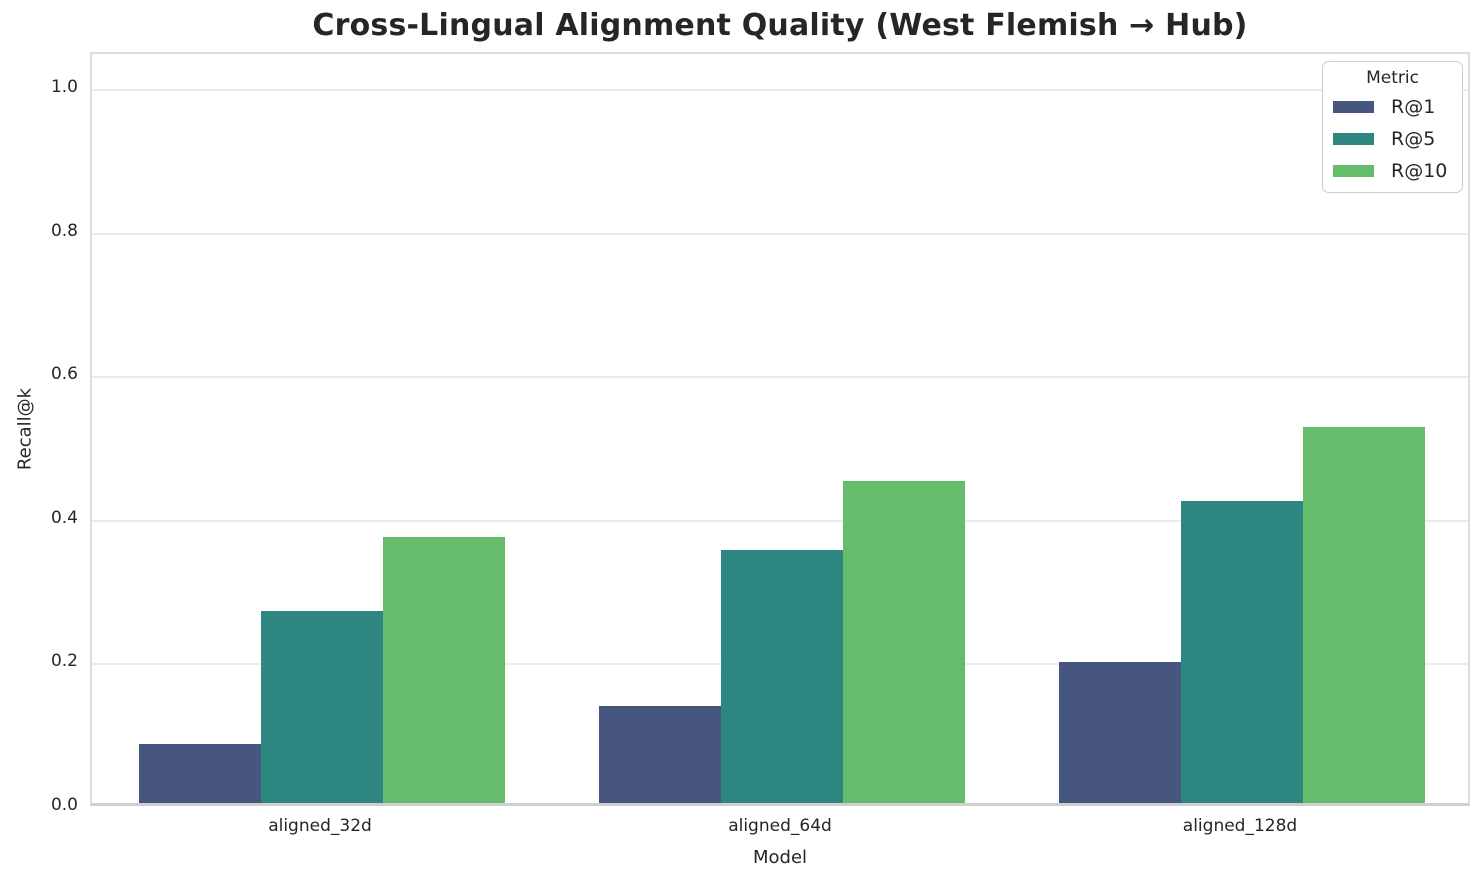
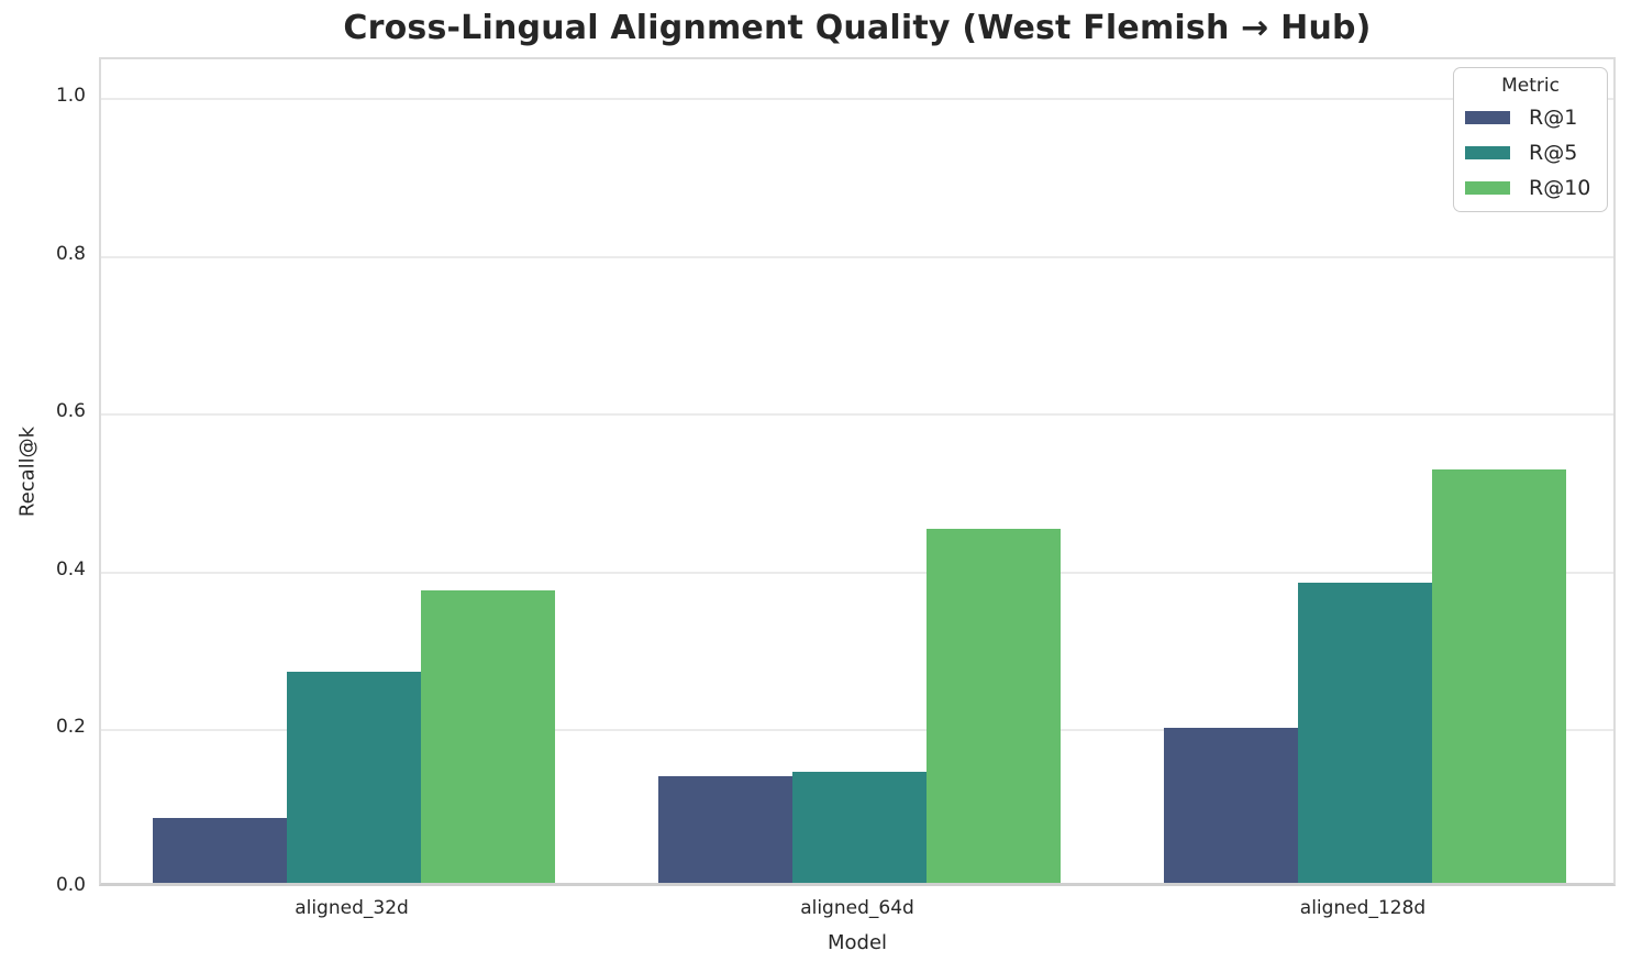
R@5/aligned_64d: 0.35 -> 0.14
R@5/aligned_128d: 0.42 -> 0.38
